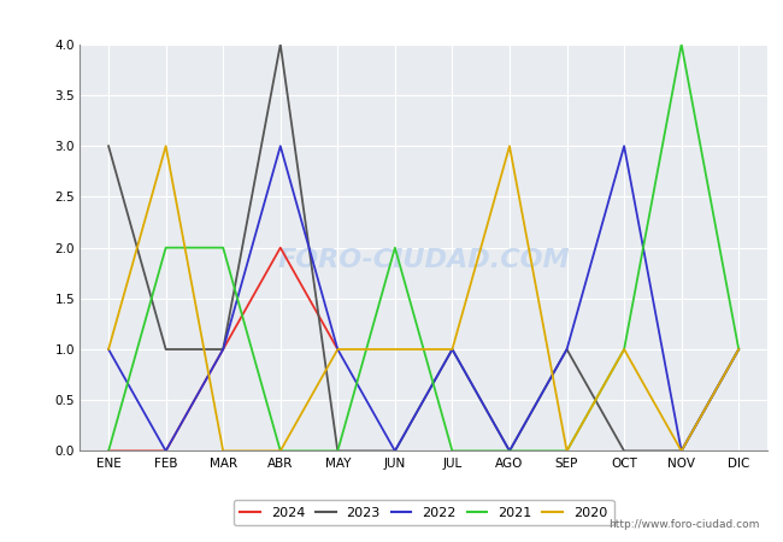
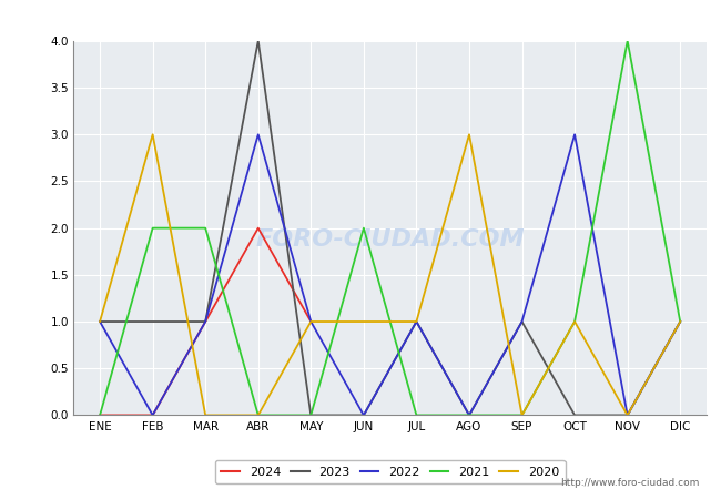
2023/ENE: 3 -> 1
